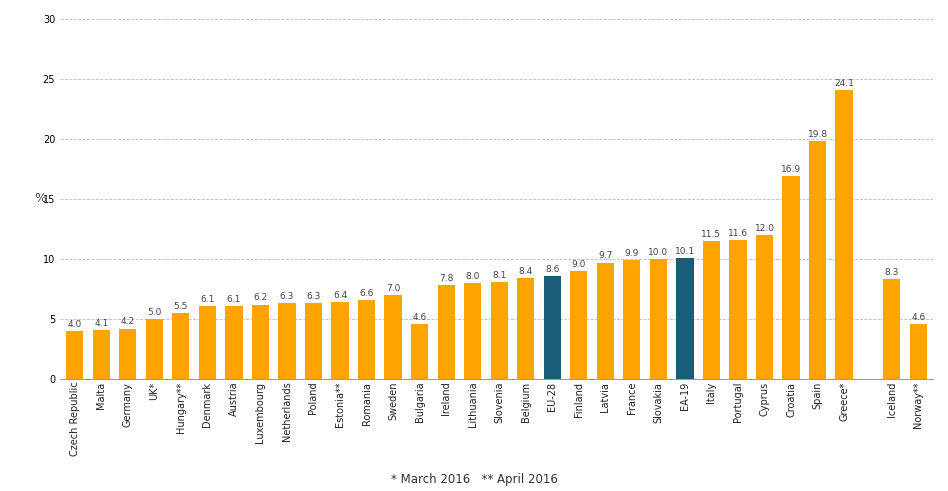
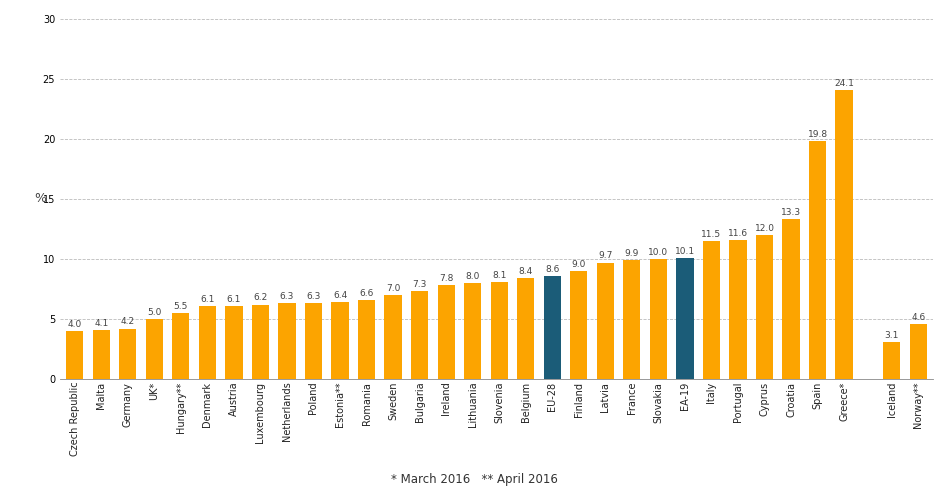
Bulgaria: 4.6 -> 7.3
Croatia: 16.9 -> 13.3
Iceland: 8.3 -> 3.1
